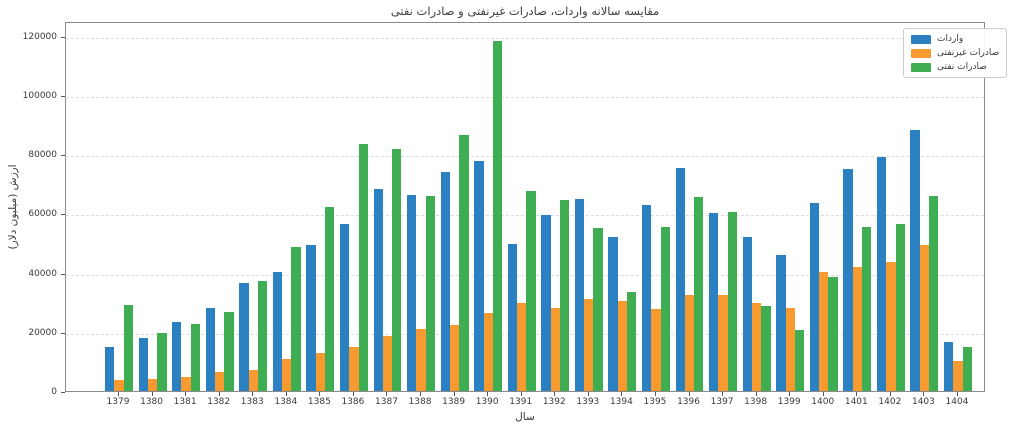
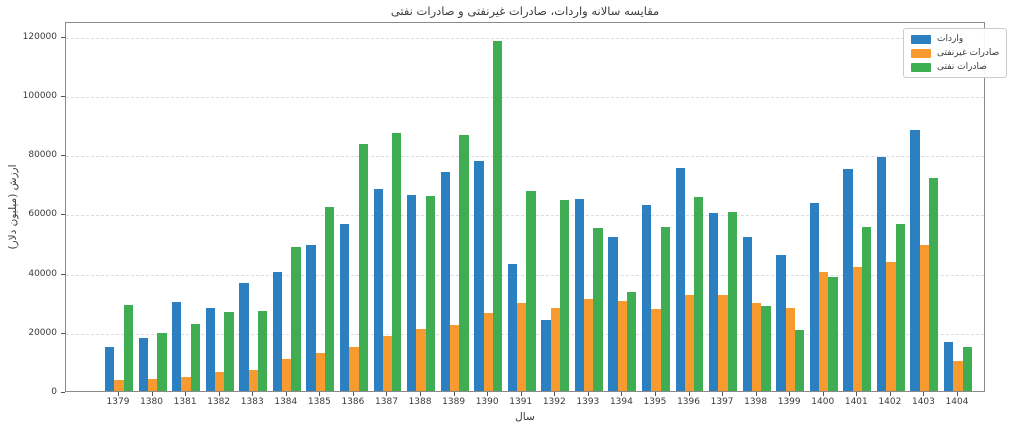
واردات/1381: 23000 -> 30000
صادرات نفتی/1383: 37000 -> 27000
صادرات نفتی/1387: 82000 -> 87000
واردات/1391: 50000 -> 43000
واردات/1392: 60000 -> 24000
صادرات نفتی/1403: 66000 -> 72000
